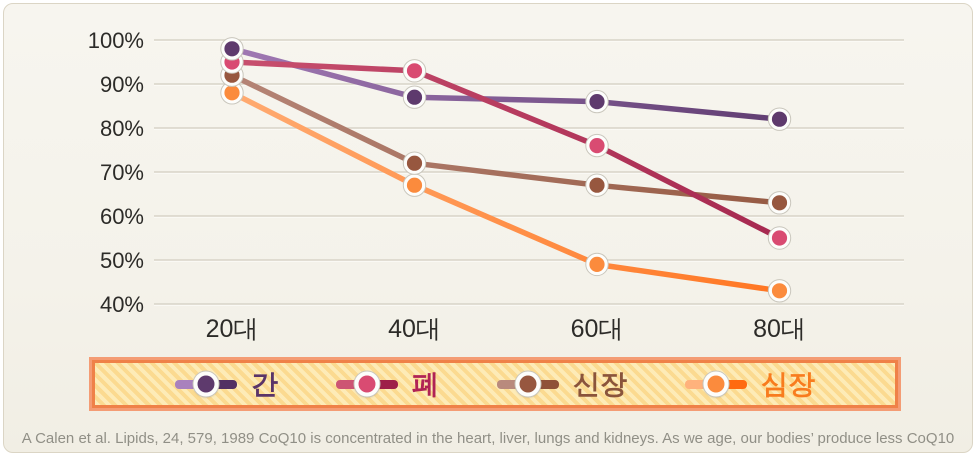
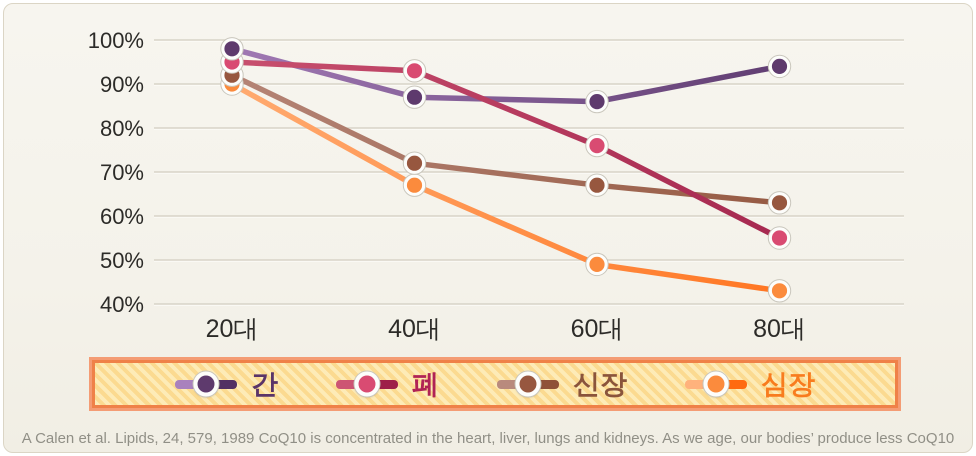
심장/20대: 88% -> 90%
간/80대: 82% -> 94%
